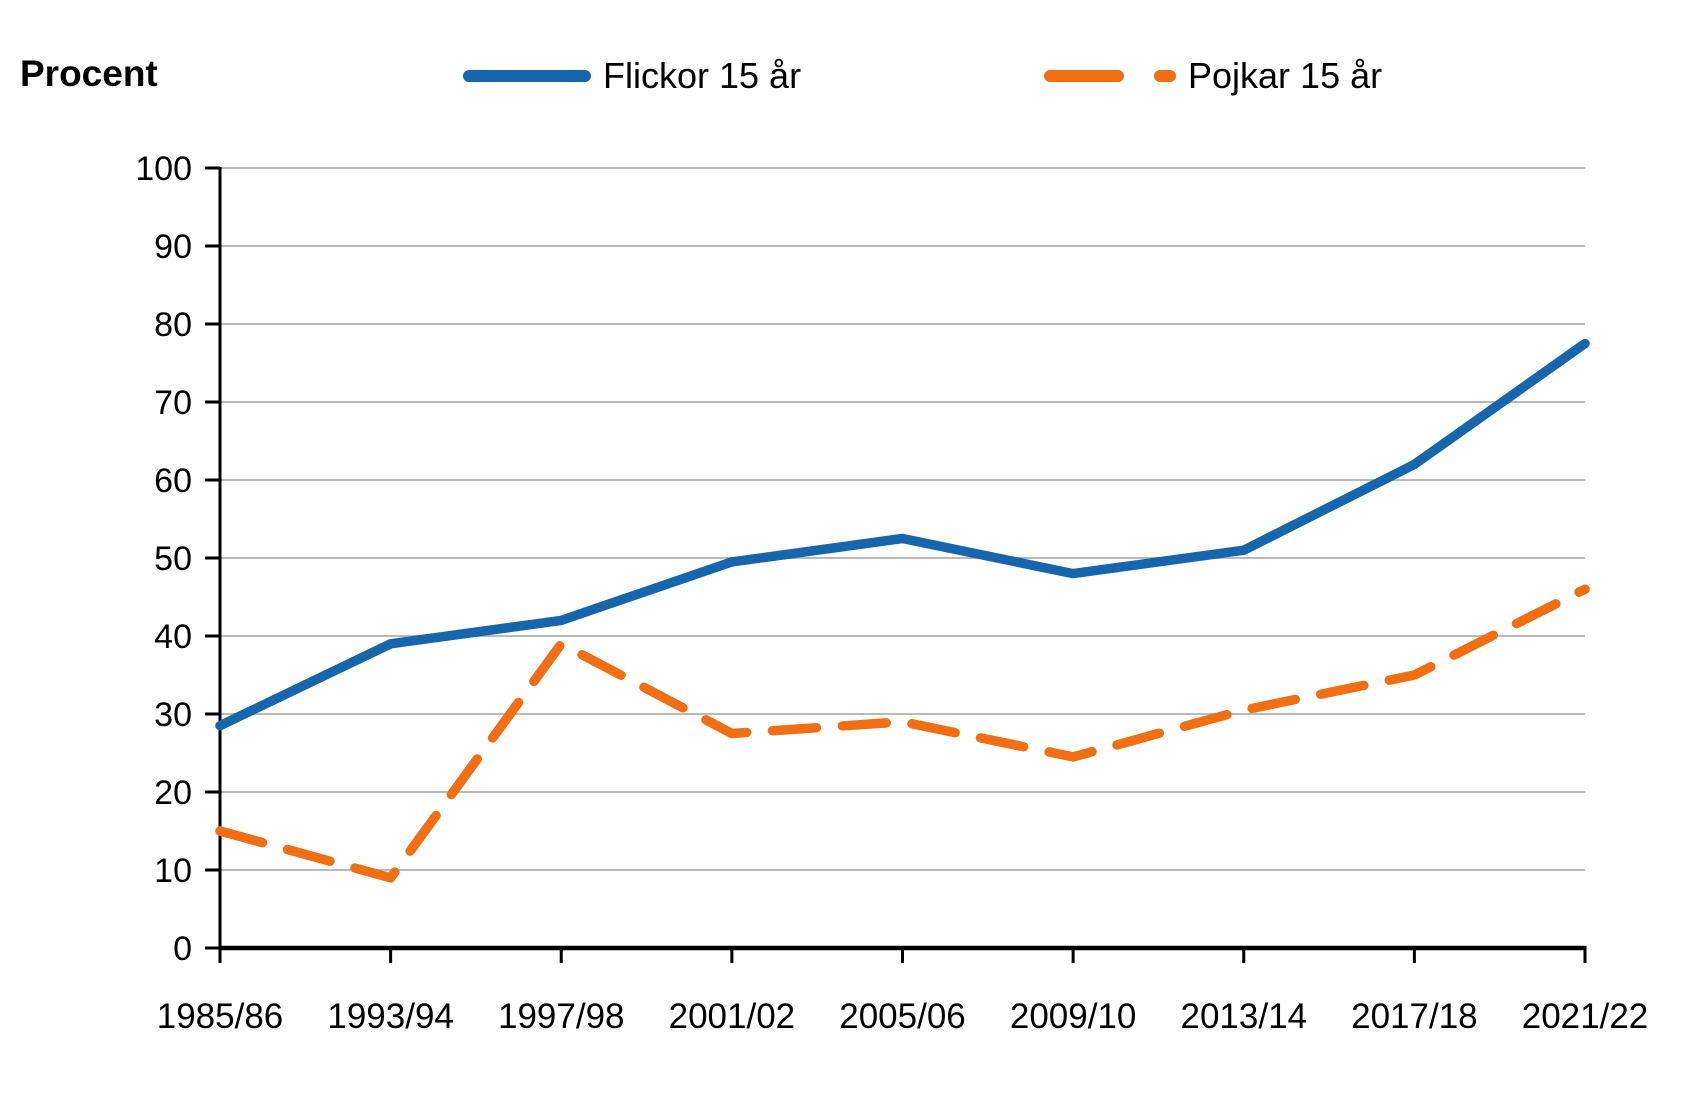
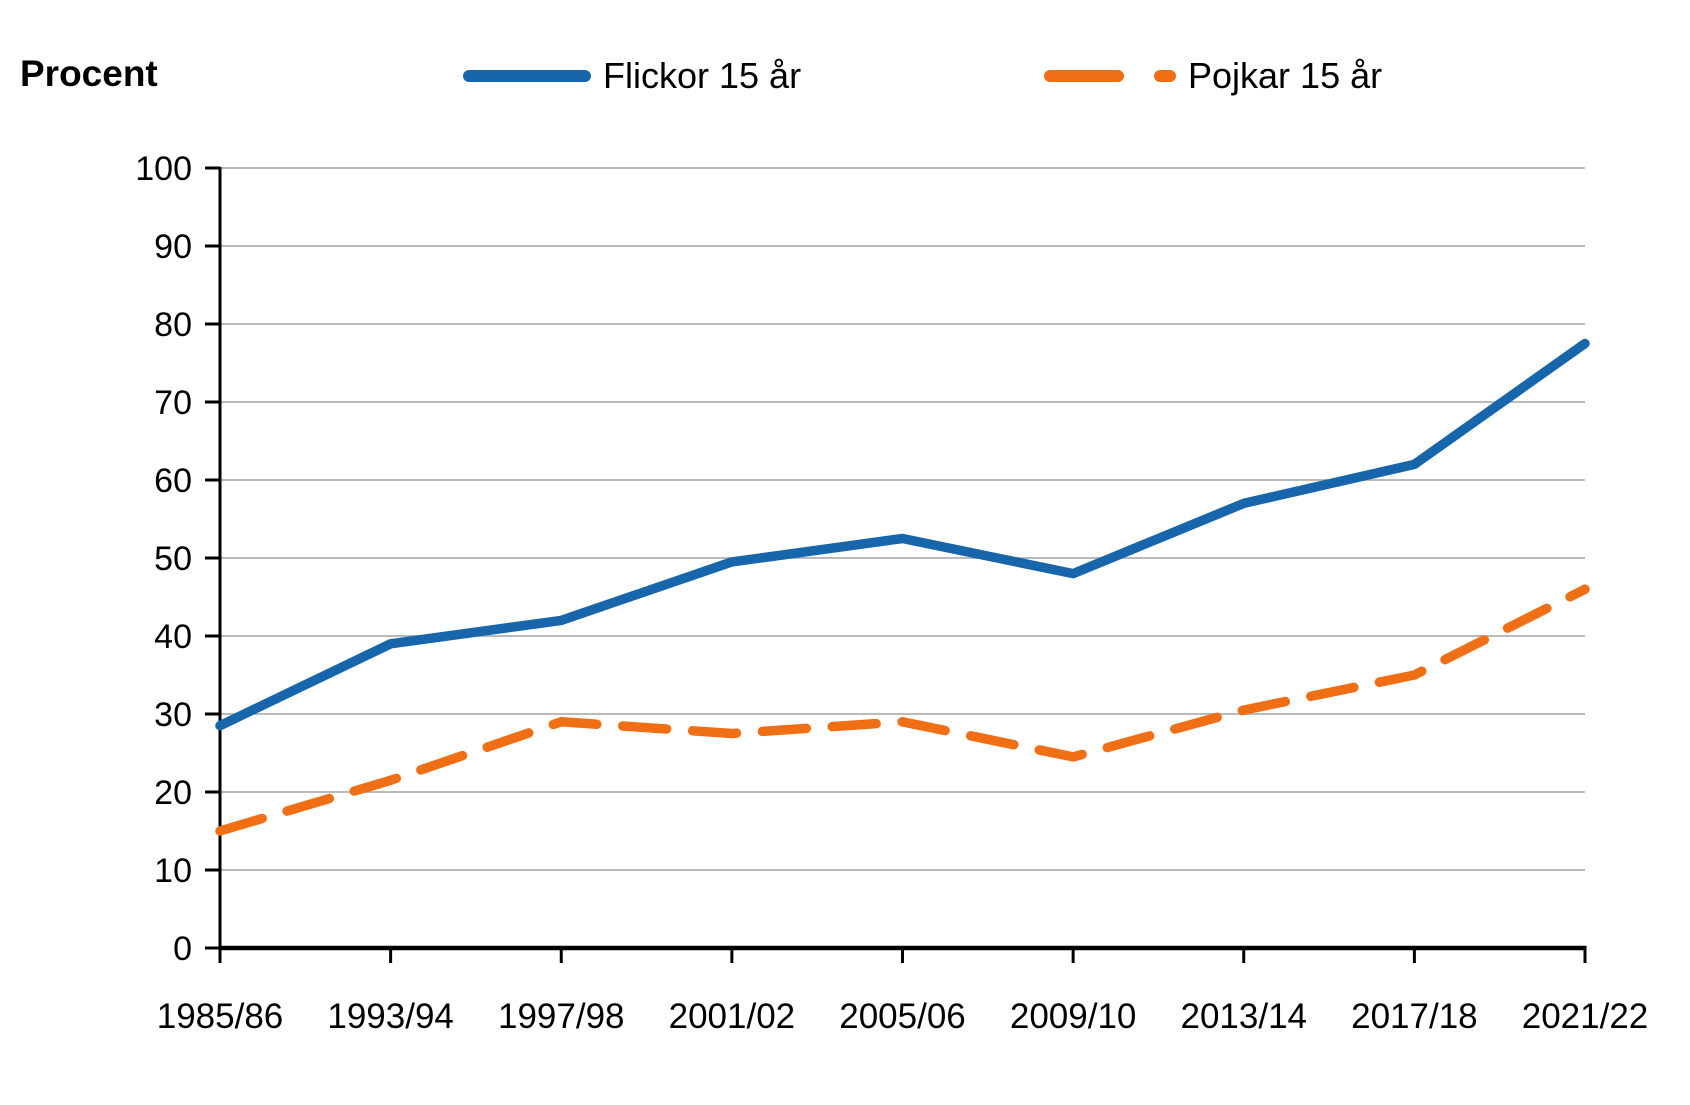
Pojkar 15 år/1993/94: 9 -> 22
Pojkar 15 år/1997/98: 39 -> 29
Flickor 15 år/2013/14: 51 -> 57
